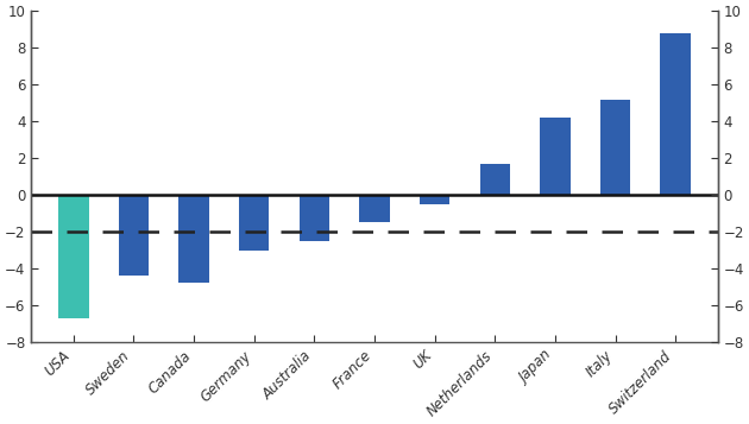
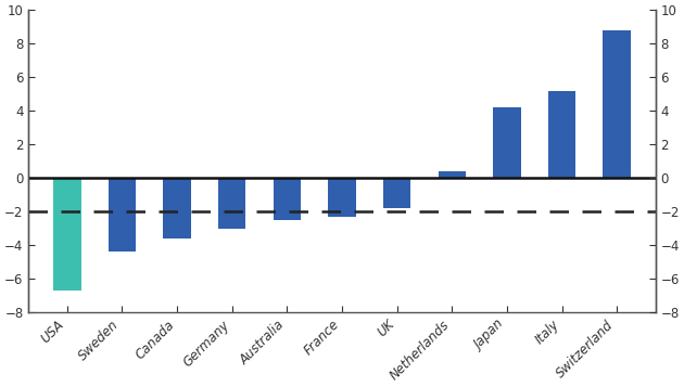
Canada: -4.8 -> -3.6
France: -1.5 -> -2.3
UK: -0.5 -> -1.8
Netherlands: 1.7 -> 0.4
